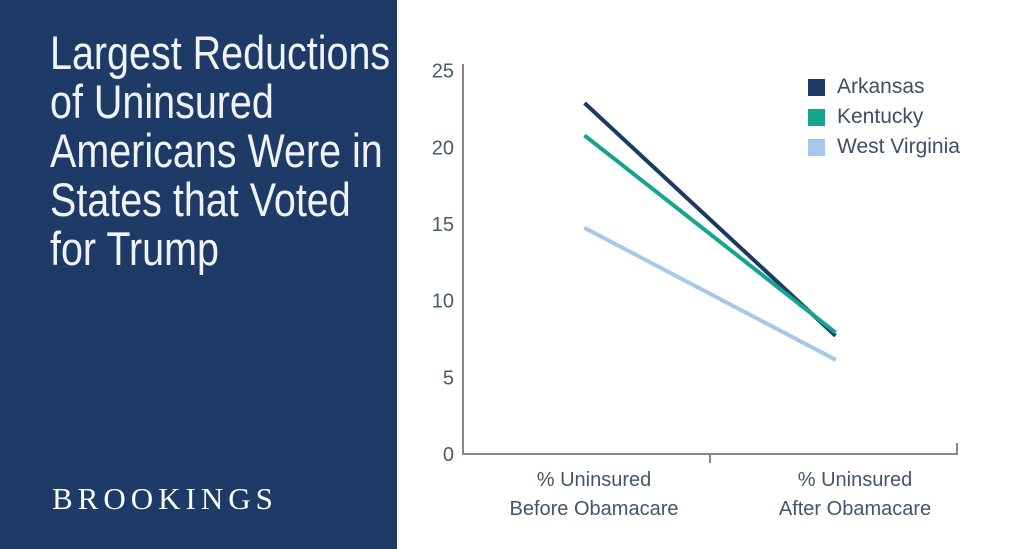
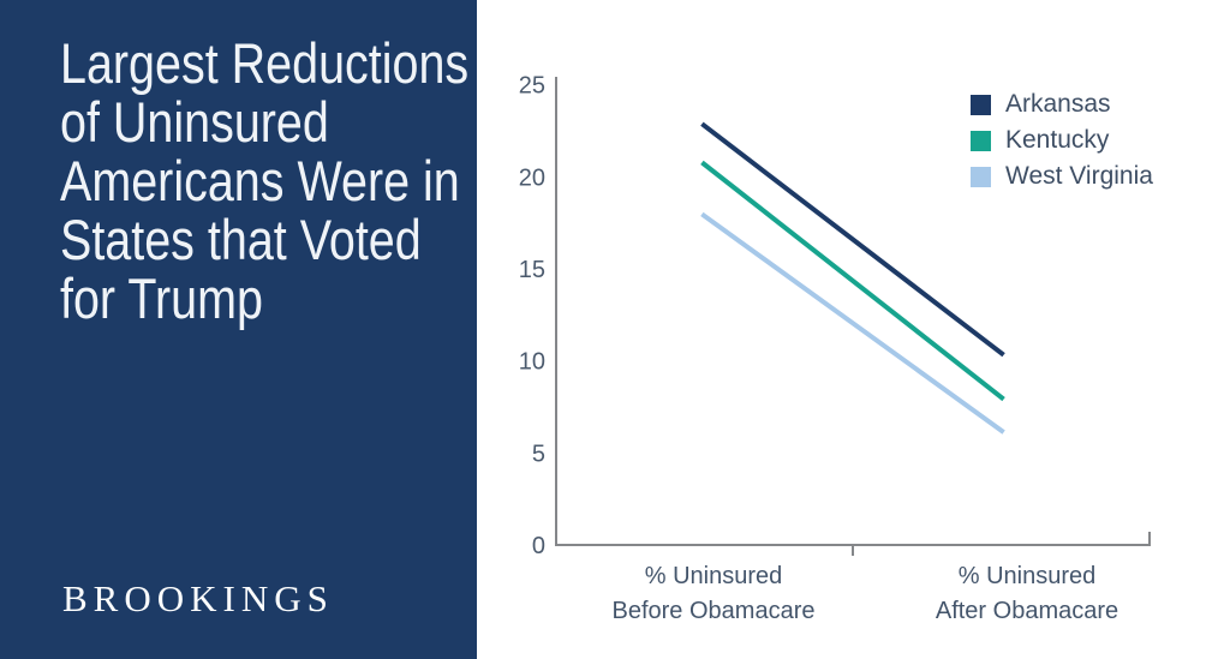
West Virginia/% Uninsured Before Obamacare: 14.7 -> 17.9
Arkansas/% Uninsured After Obamacare: 7.8 -> 10.4
